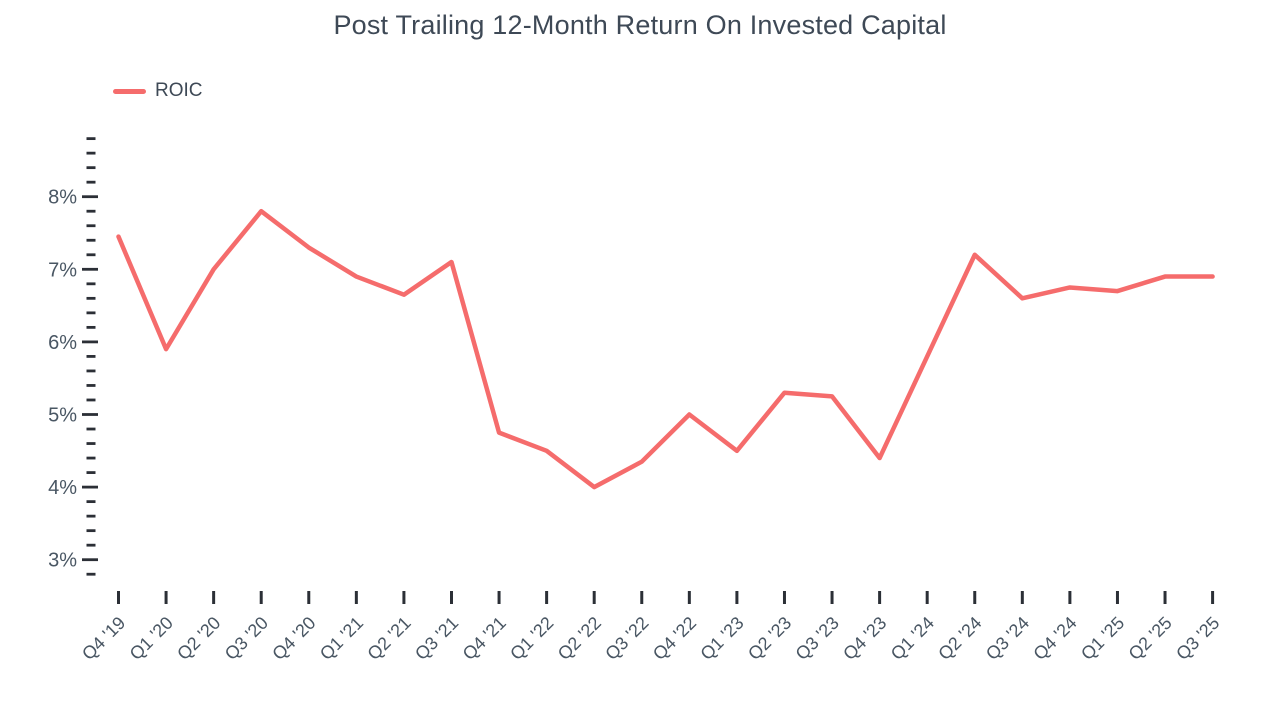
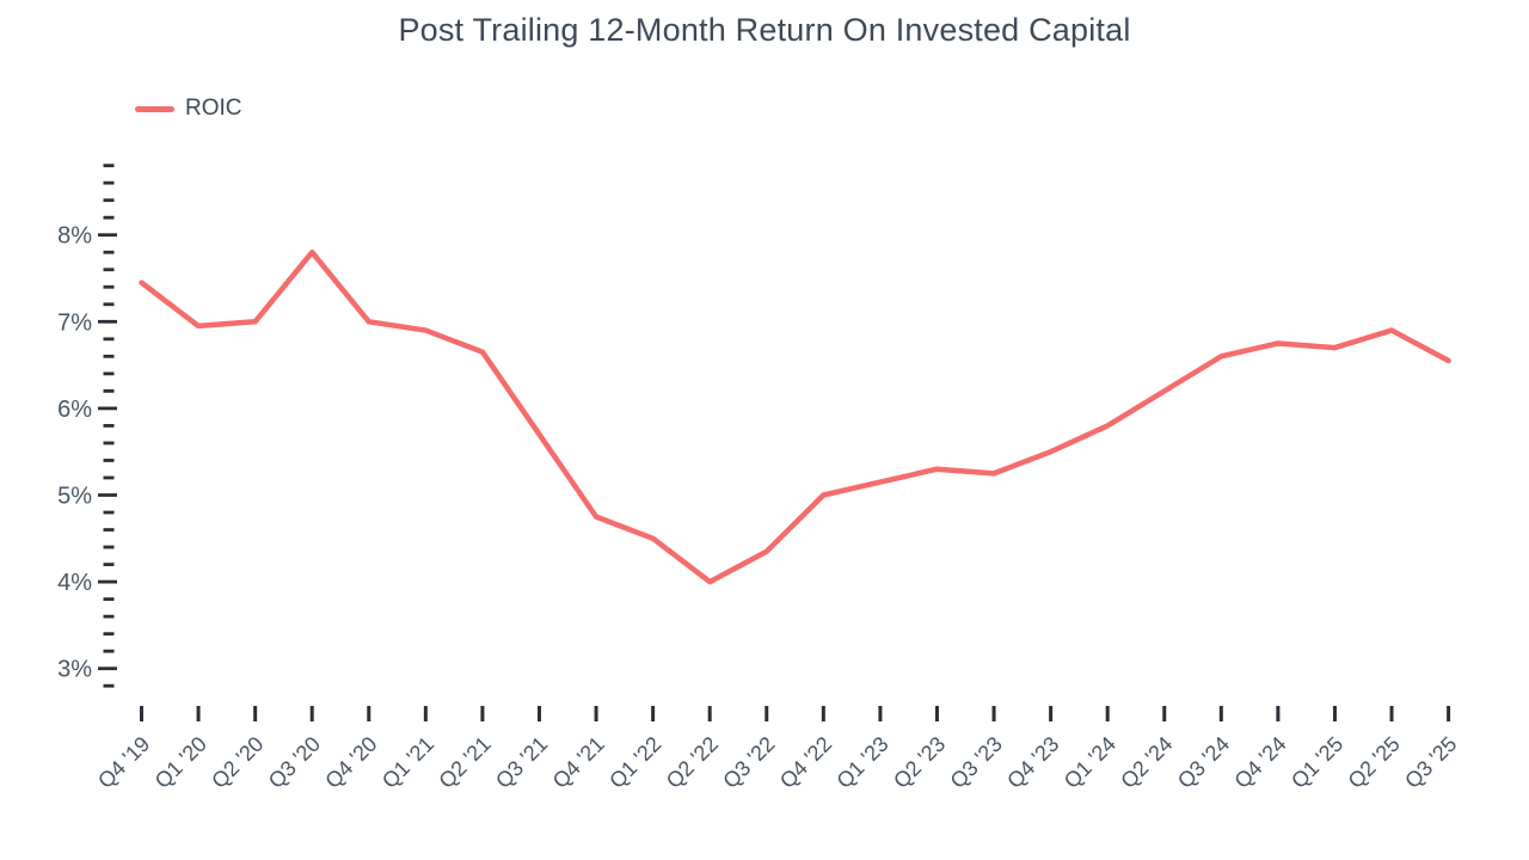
Q1 '20: 5.9% -> 7.0%
Q4 '20: 7.3% -> 7.0%
Q3 '21: 7.1% -> 5.7%
Q1 '23: 4.5% -> 5.2%
Q4 '23: 4.4% -> 5.5%
Q2 '24: 7.2% -> 6.2%
Q3 '25: 6.9% -> 6.5%
